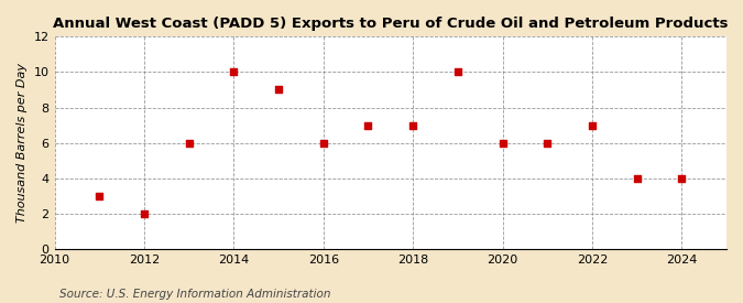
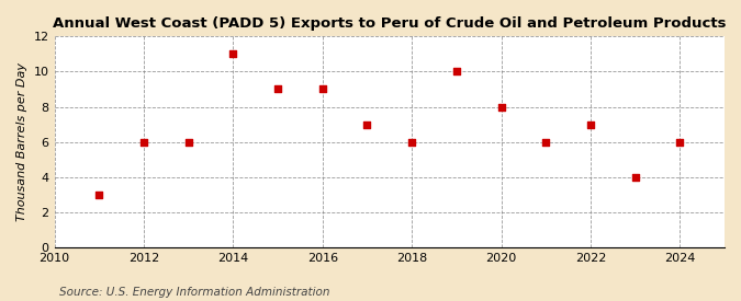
2012: 2 -> 6
2014: 10 -> 11
2016: 6 -> 9
2018: 7 -> 6
2020: 6 -> 8
2024: 4 -> 6
